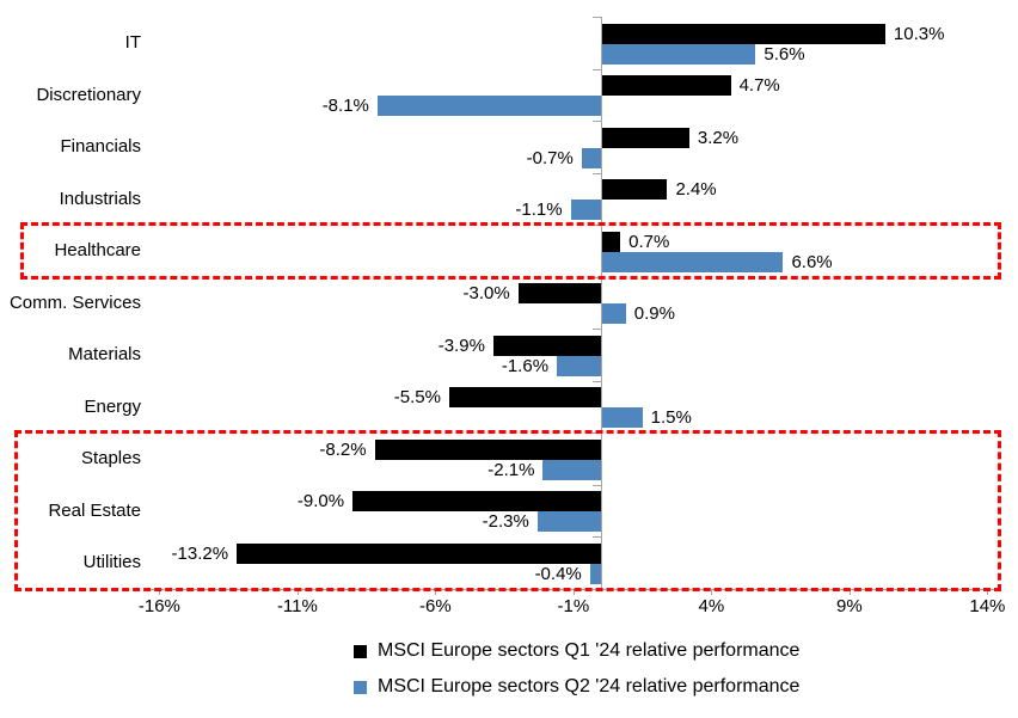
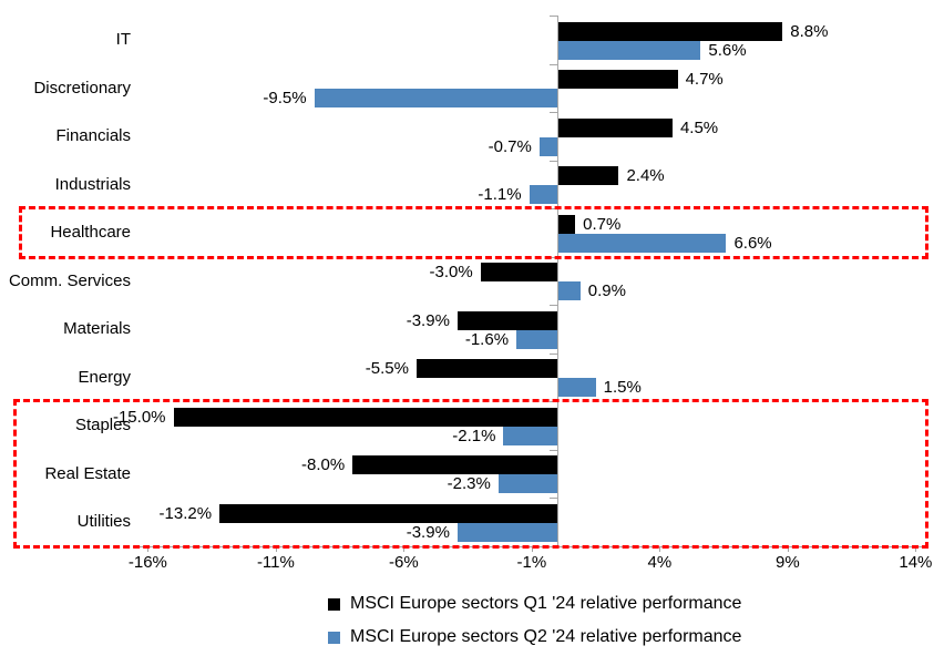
MSCI Europe sectors Q1 '24 relative performance/IT: 10.3% -> 8.8%
MSCI Europe sectors Q2 '24 relative performance/Discretionary: -8.1% -> -9.5%
MSCI Europe sectors Q1 '24 relative performance/Financials: 3.2% -> 4.5%
MSCI Europe sectors Q1 '24 relative performance/Staples: -8.2% -> -15.0%
MSCI Europe sectors Q1 '24 relative performance/Real Estate: -9.0% -> -8.0%
MSCI Europe sectors Q2 '24 relative performance/Utilities: -0.4% -> -3.9%
